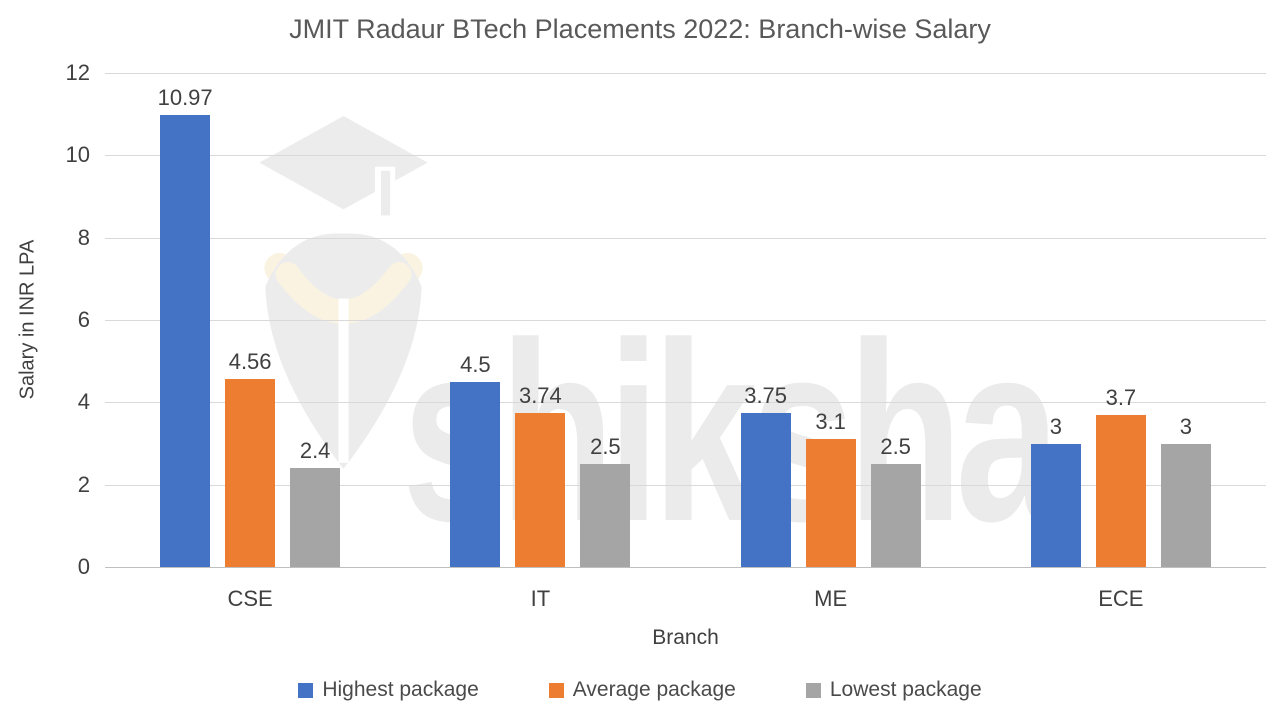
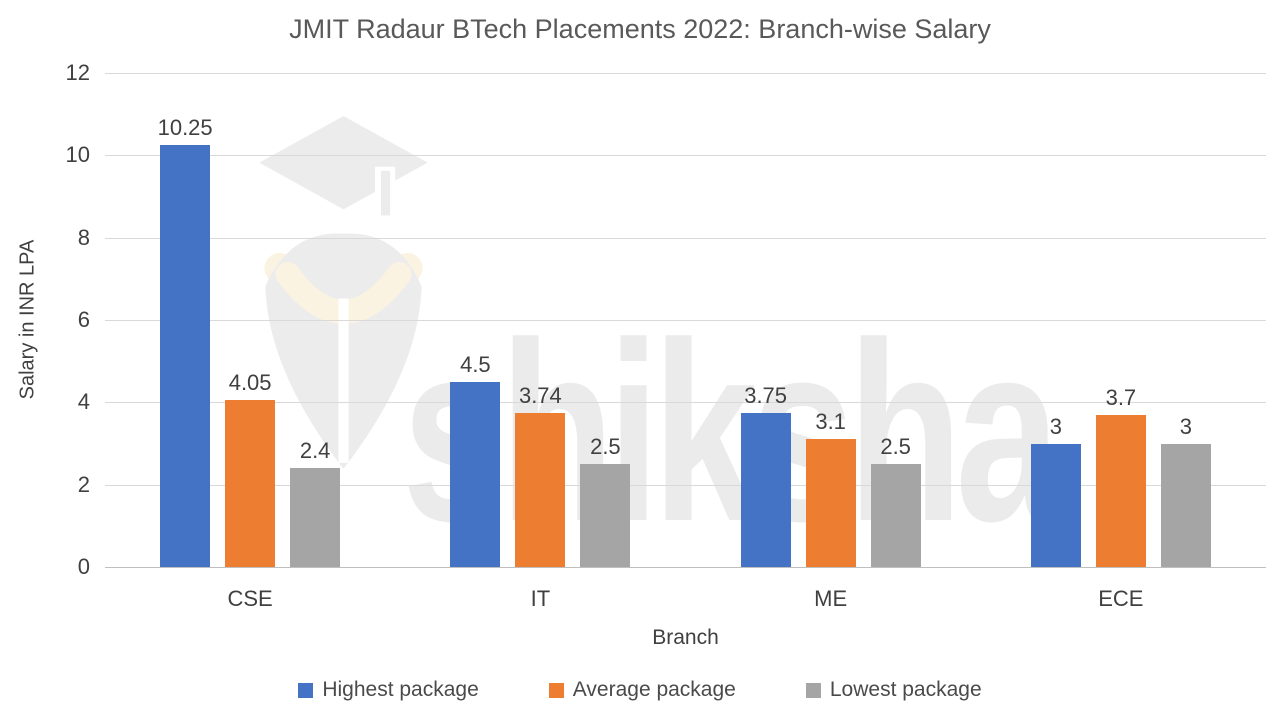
Highest package/CSE: 10.97 -> 10.25
Average package/CSE: 4.56 -> 4.05
